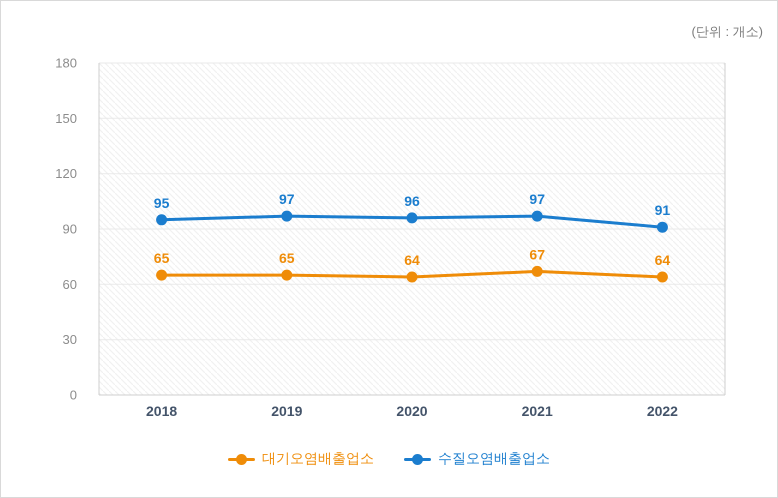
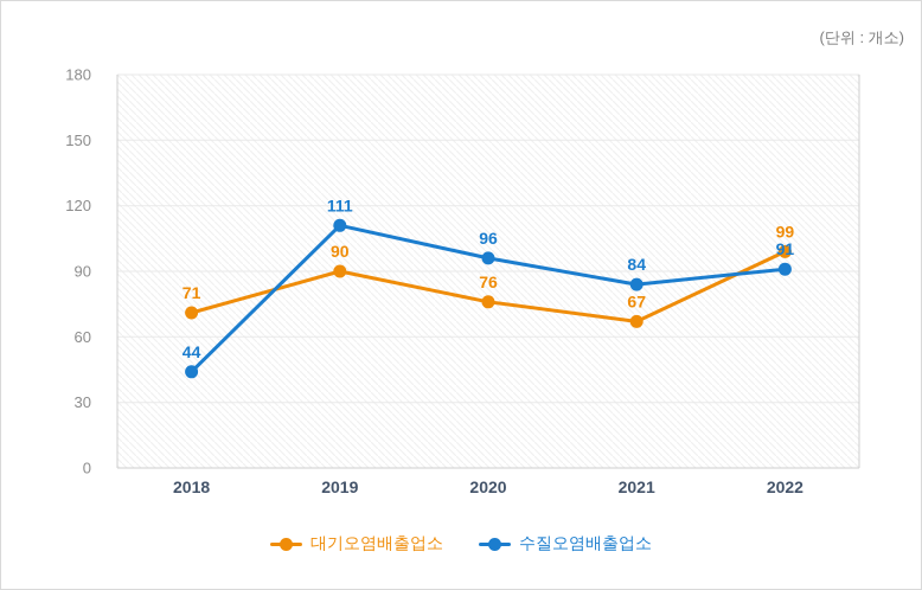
대기오염배출업소/2018: 65 -> 71
수질오염배출업소/2018: 95 -> 44
대기오염배출업소/2019: 65 -> 90
수질오염배출업소/2019: 97 -> 111
대기오염배출업소/2020: 64 -> 76
수질오염배출업소/2021: 97 -> 84
대기오염배출업소/2022: 64 -> 99
